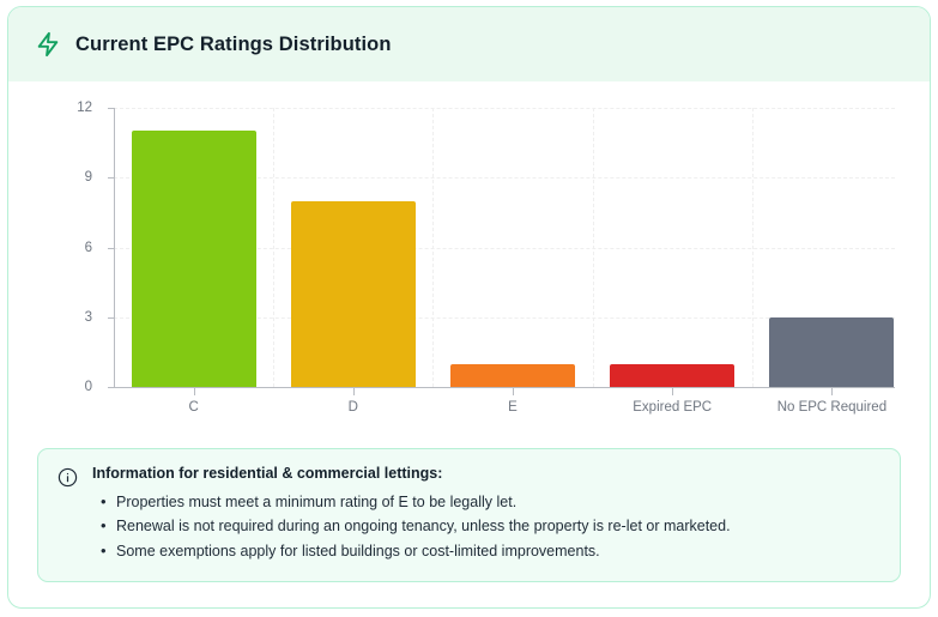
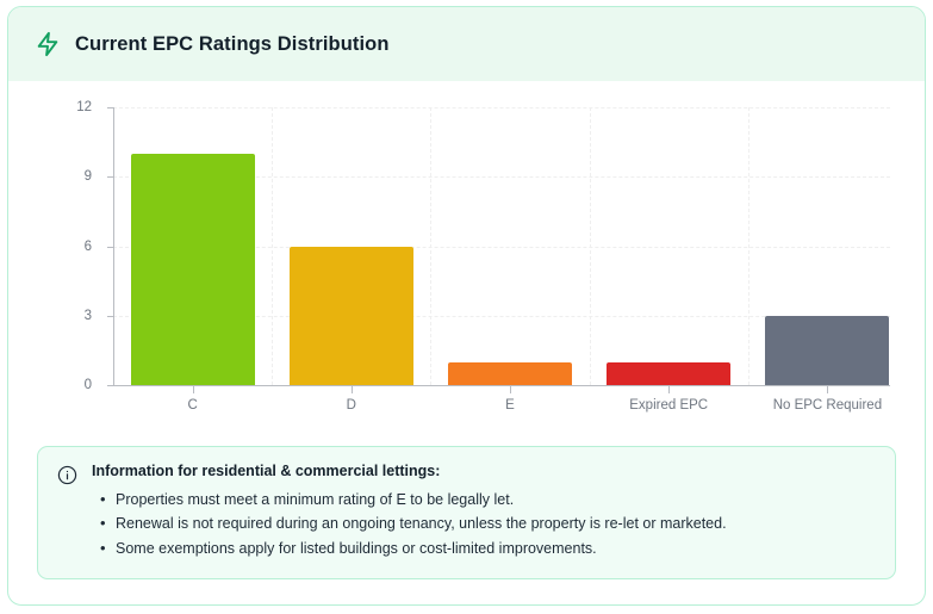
C: 11 -> 10
D: 8 -> 6
